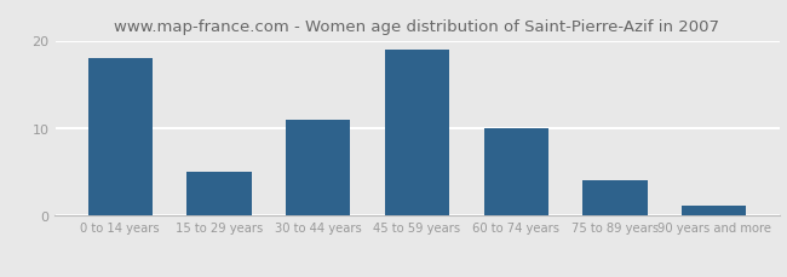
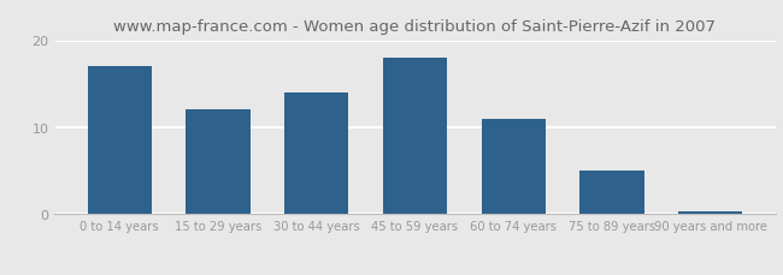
0 to 14 years: 18.0 -> 17.0
15 to 29 years: 5.0 -> 12.0
30 to 44 years: 11.0 -> 14.0
45 to 59 years: 19.0 -> 18.0
60 to 74 years: 10.0 -> 11.0
75 to 89 years: 4.0 -> 5.0
90 years and more: 1.2 -> 0.3
